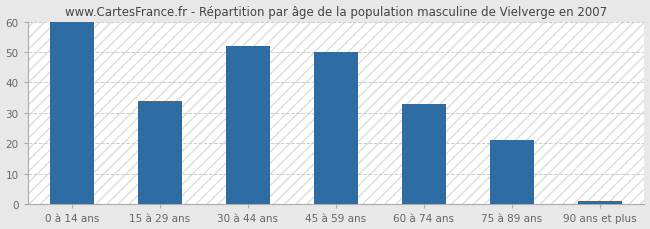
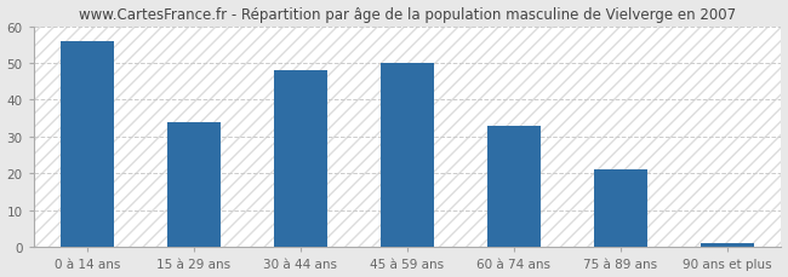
0 à 14 ans: 60 -> 56
30 à 44 ans: 52 -> 48
